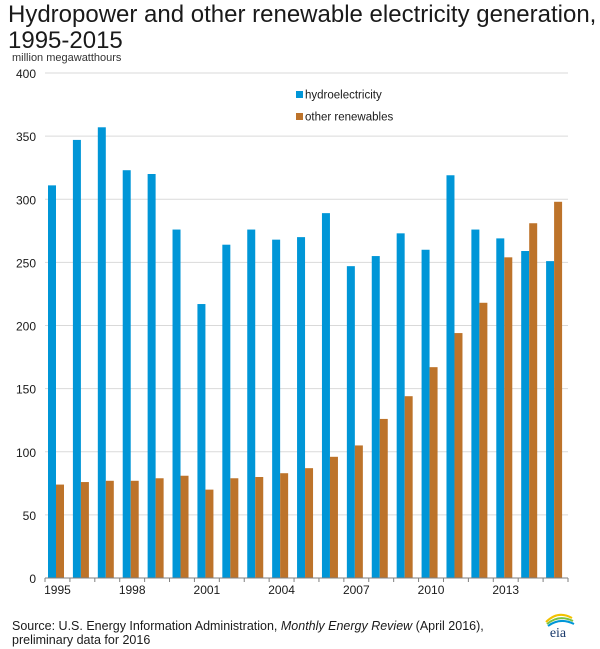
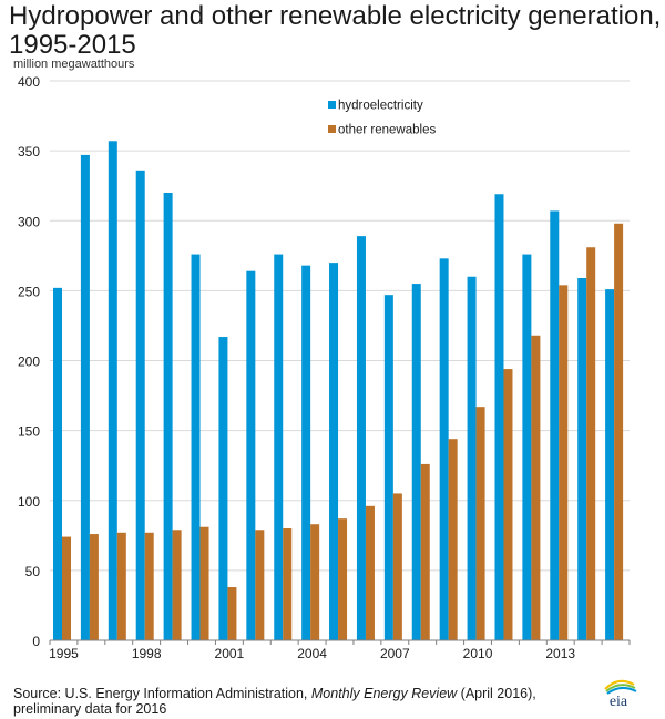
hydroelectricity/1995: 311 -> 252
hydroelectricity/1998: 323 -> 336
other renewables/2001: 70 -> 38
hydroelectricity/2013: 269 -> 307
